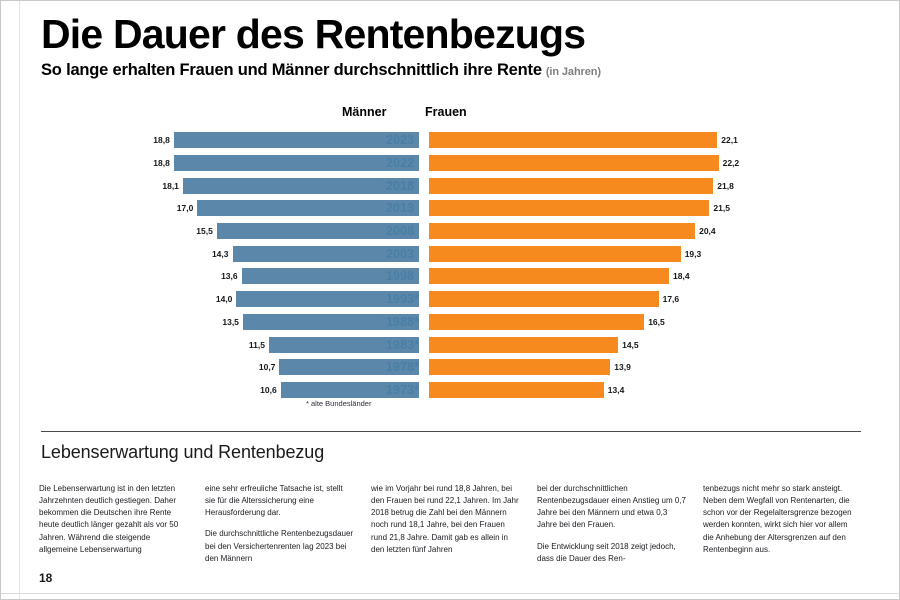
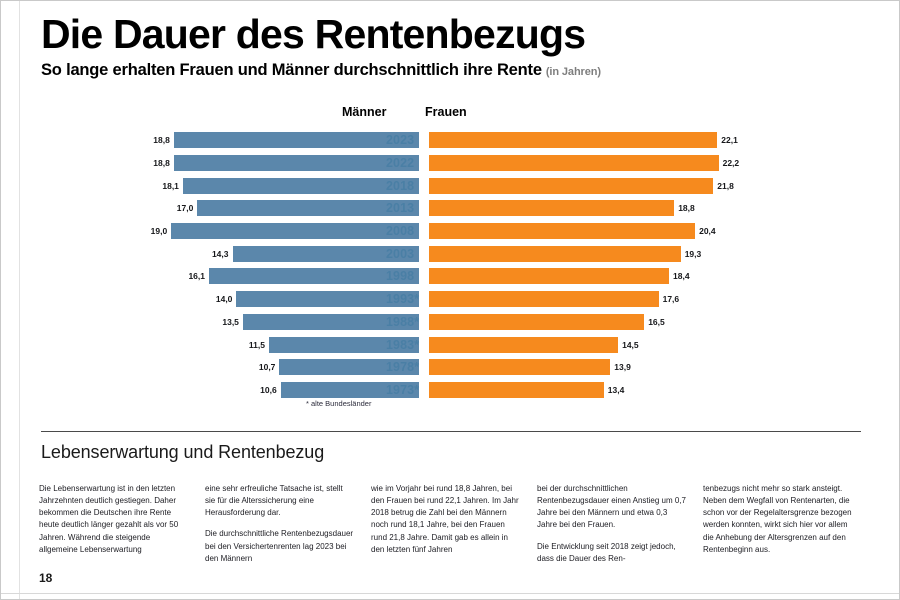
Frauen/2013: 21,5 -> 18,8
Männer/2008: 15,5 -> 19,0
Männer/1998: 13,6 -> 16,1
